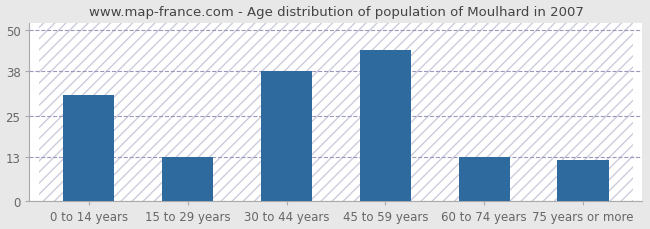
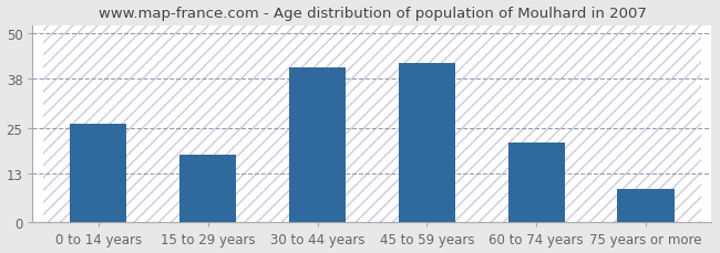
0 to 14 years: 31 -> 26
15 to 29 years: 13 -> 18
30 to 44 years: 38 -> 41
45 to 59 years: 44 -> 42
60 to 74 years: 13 -> 21
75 years or more: 12 -> 9
